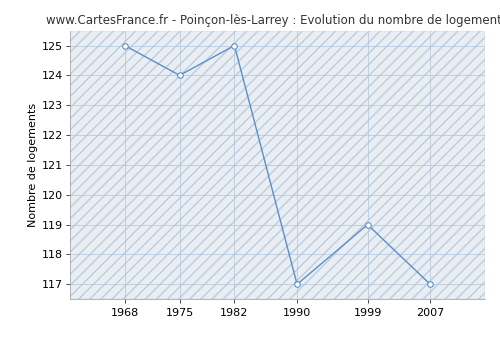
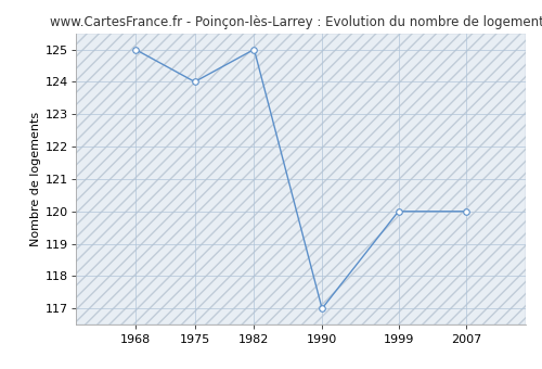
1999: 119 -> 120
2007: 117 -> 120
